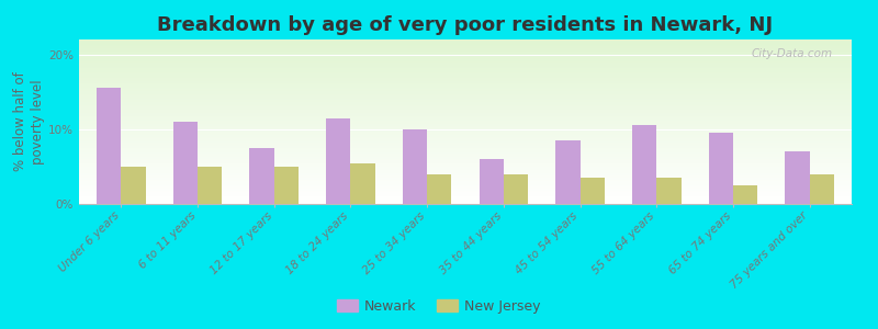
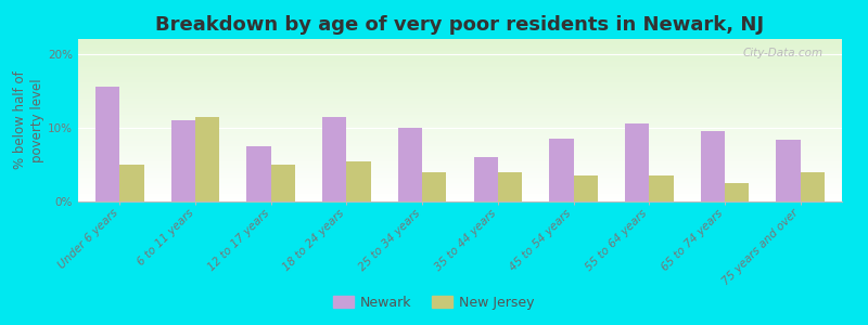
New Jersey/6 to 11 years: 5.0% -> 11.4%
Newark/75 years and over: 7.0% -> 8.4%
